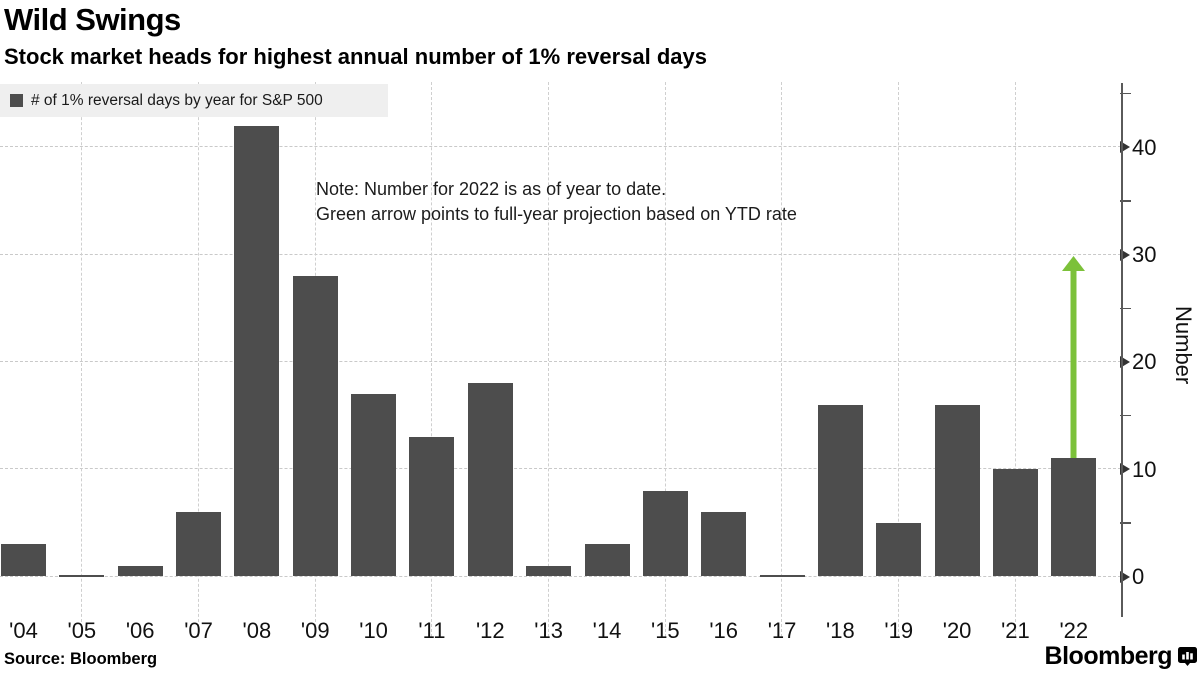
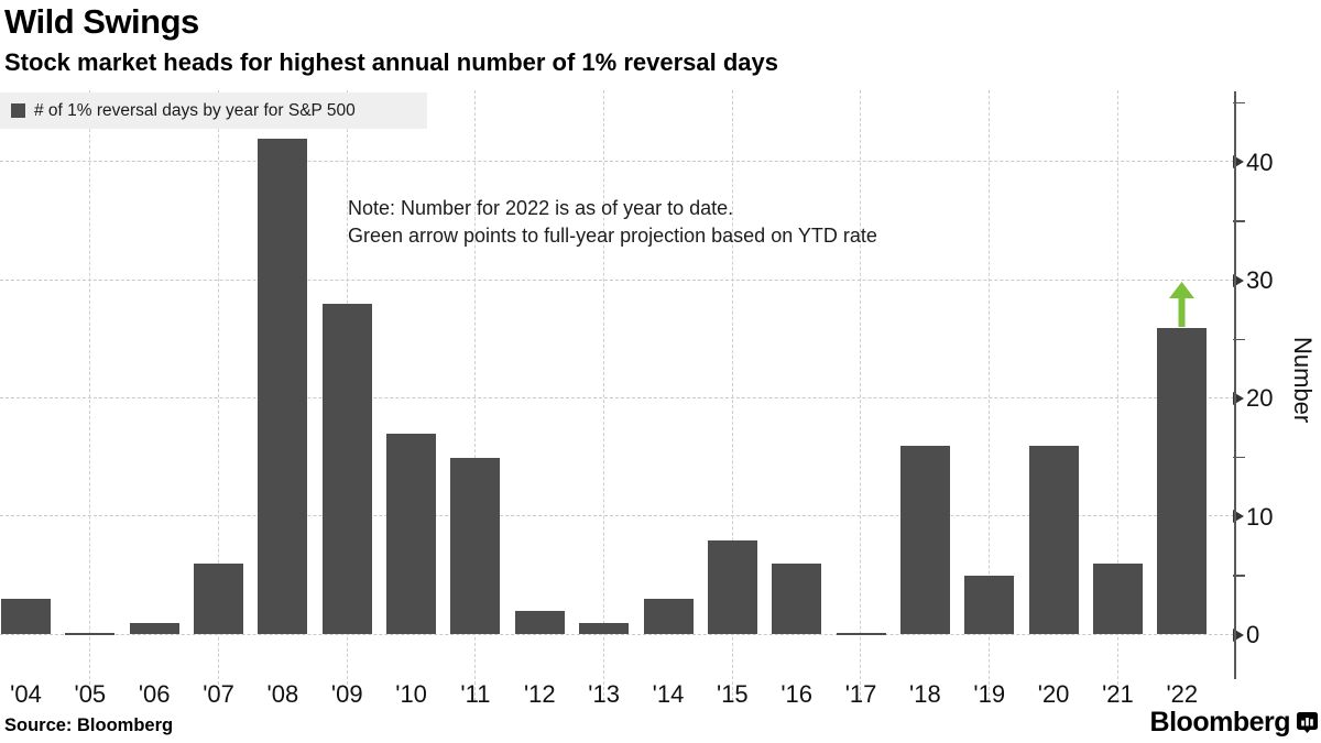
'11: 13 -> 15
'12: 18 -> 2
'21: 10 -> 6
'22: 11 -> 26
